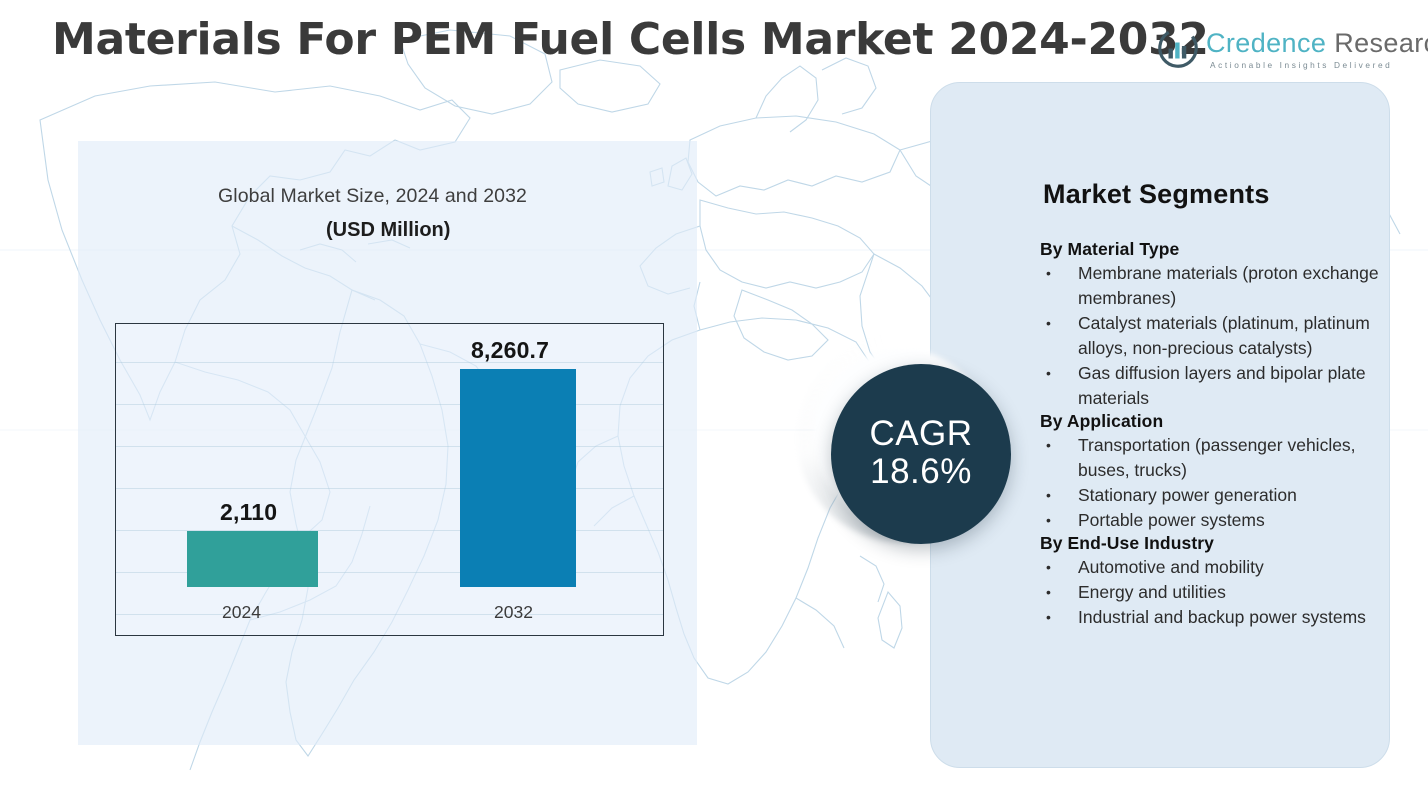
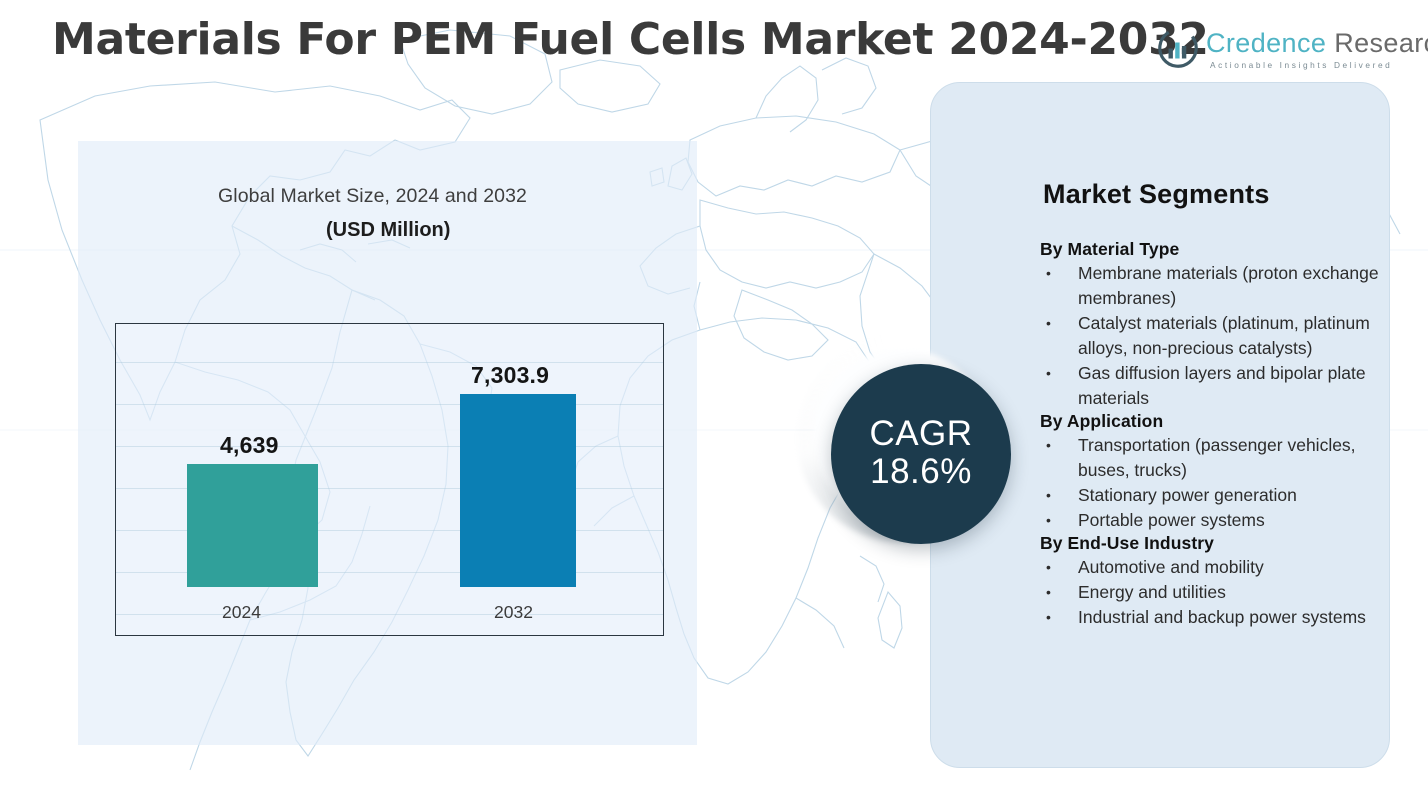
2024: 2,110 -> 4,639
2032: 8,260.7 -> 7,303.9
